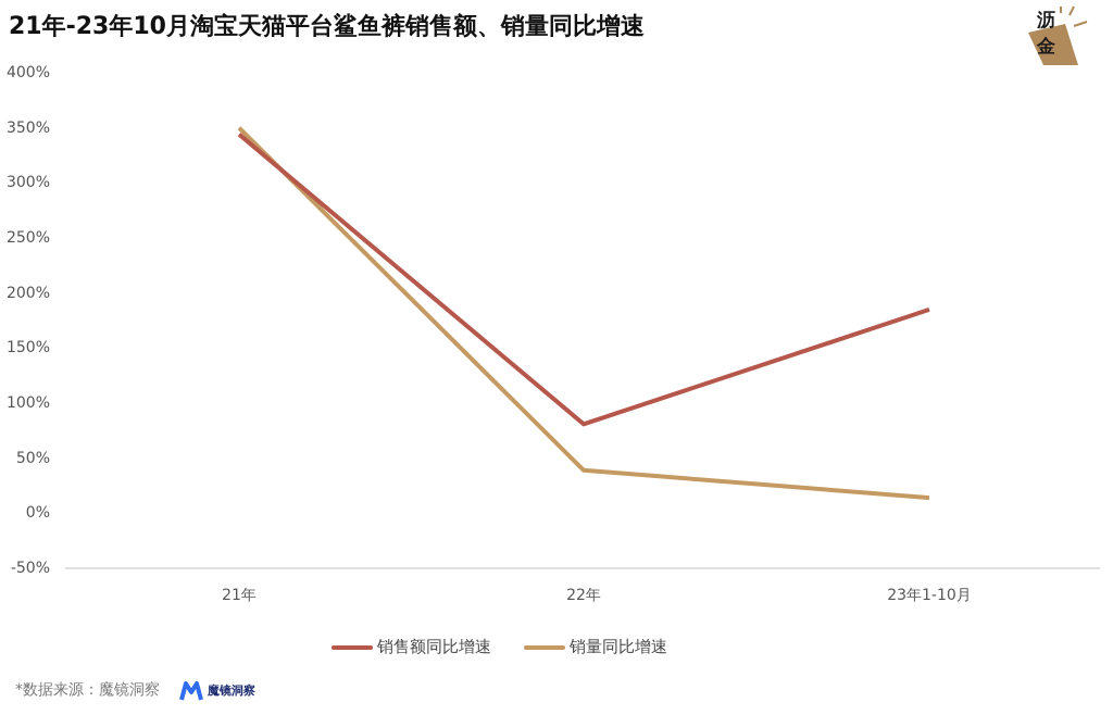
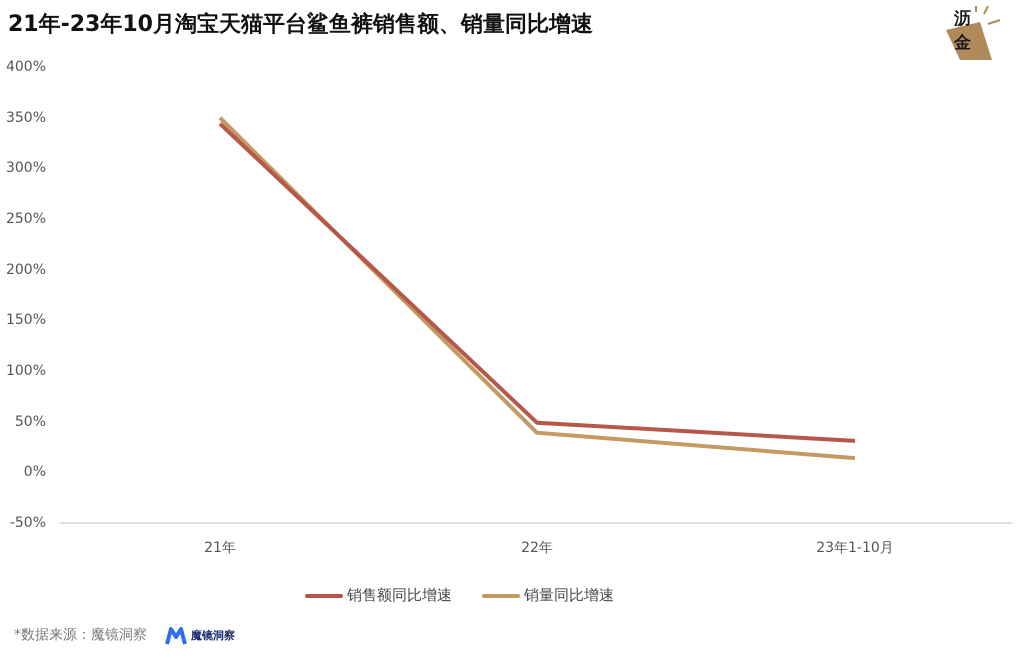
销售额同比增速/22年: 81% -> 49%
销售额同比增速/23年1-10月: 185% -> 31%
